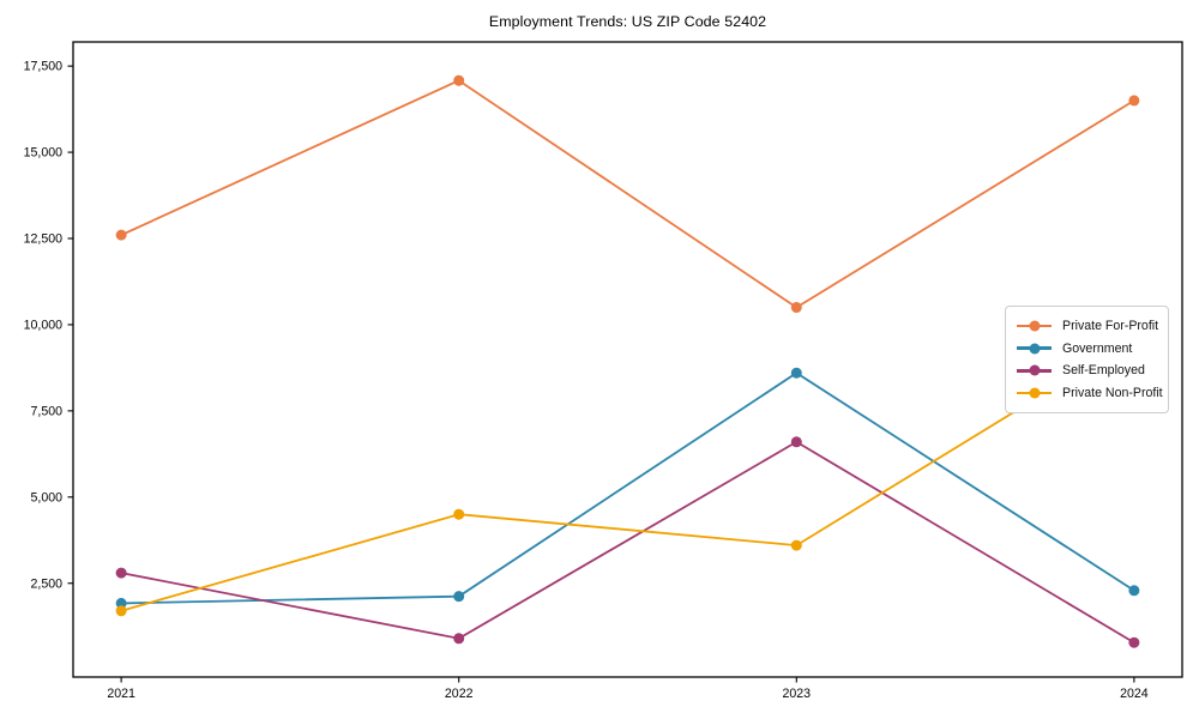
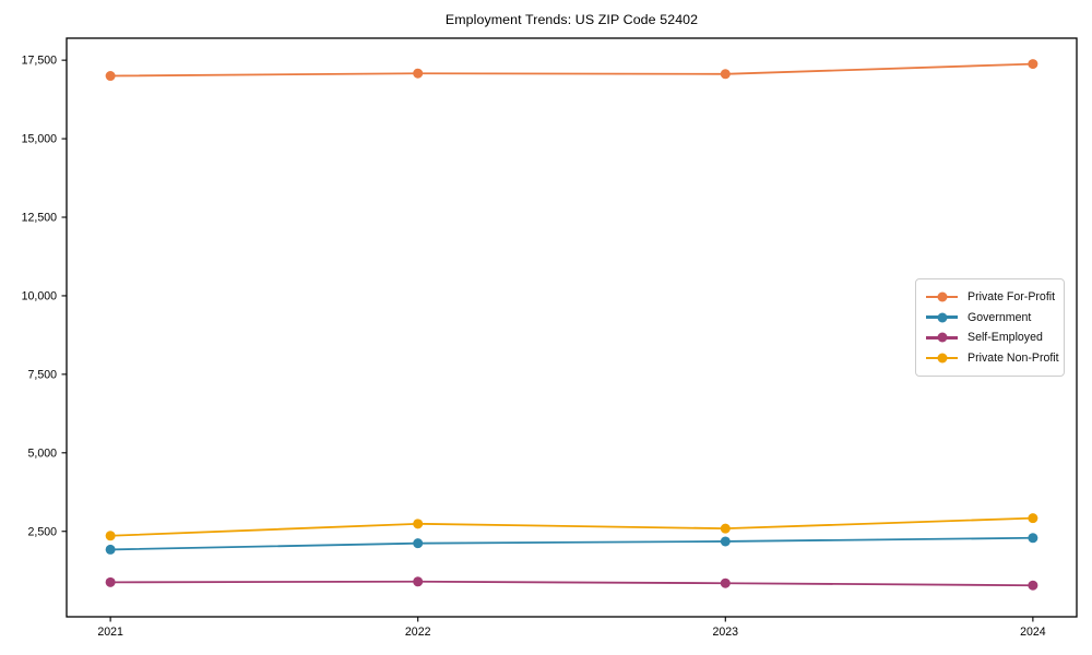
Private For-Profit/2021: 12600 -> 17000
Self-Employed/2021: 2800 -> 900
Private Non-Profit/2021: 1700 -> 2400
Private Non-Profit/2022: 4500 -> 2700
Private For-Profit/2023: 10500 -> 17100
Government/2023: 8600 -> 2200
Self-Employed/2023: 6600 -> 800
Private Non-Profit/2023: 3600 -> 2600
Private For-Profit/2024: 16500 -> 17400
Private Non-Profit/2024: 9600 -> 2900
